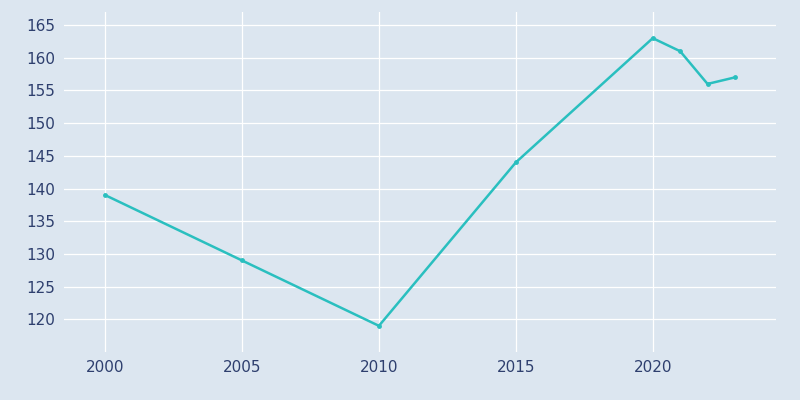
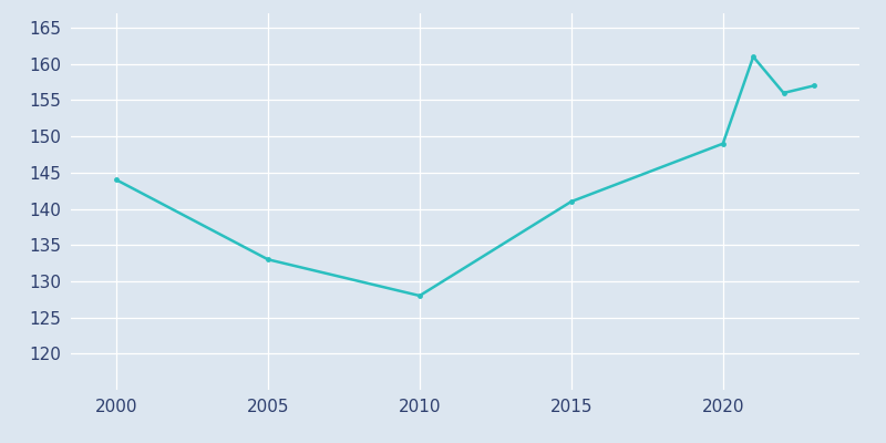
2000: 139 -> 144
2005: 129 -> 133
2010: 119 -> 128
2015: 144 -> 141
2020: 163 -> 149
